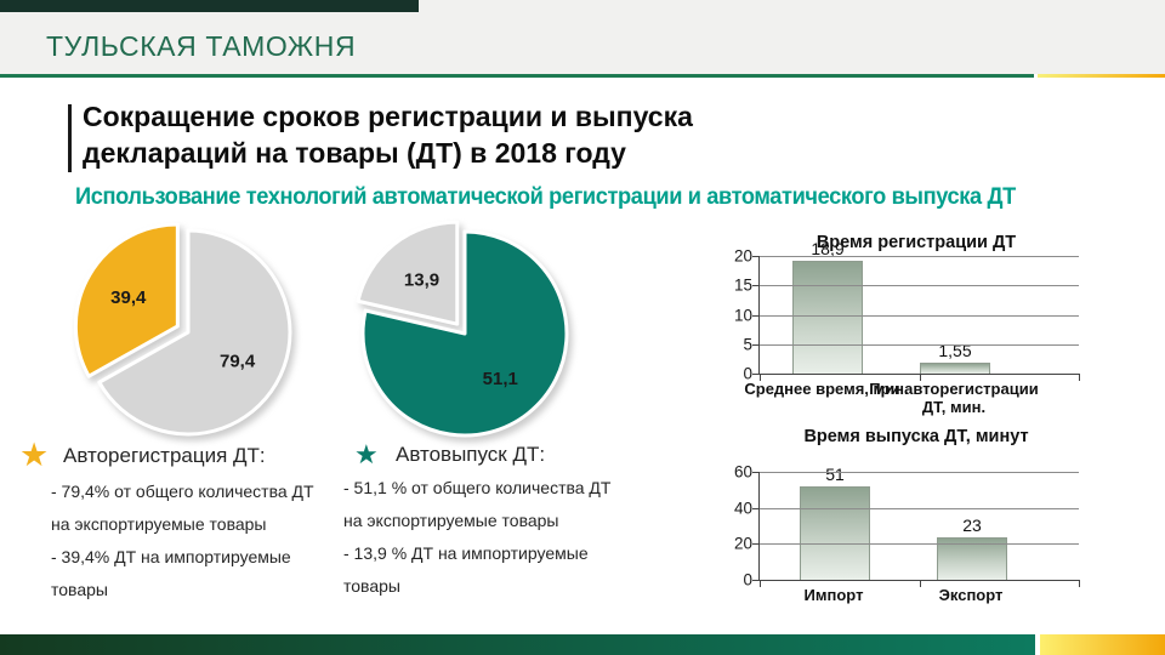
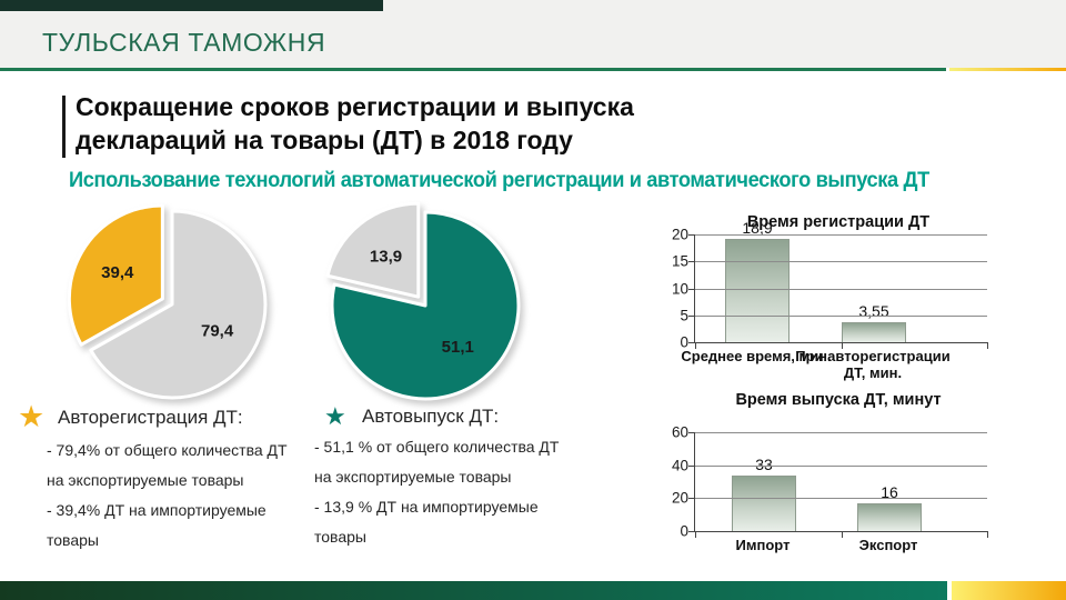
Время регистрации ДТ/При авторегистрации ДТ, мин.: 1,55 -> 3,55
Время выпуска ДТ, минут/Импорт: 51 -> 33
Время выпуска ДТ, минут/Экспорт: 23 -> 16
